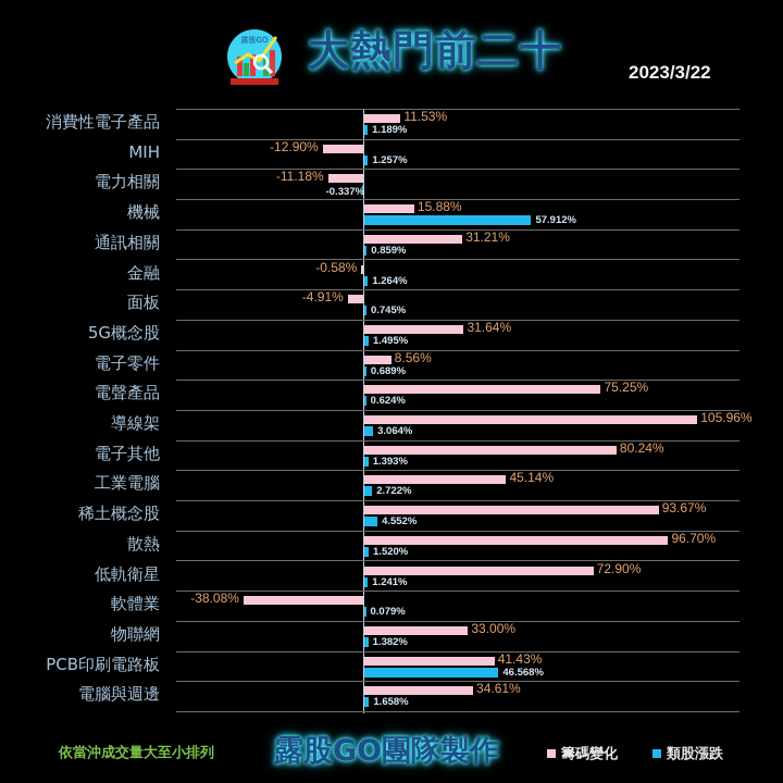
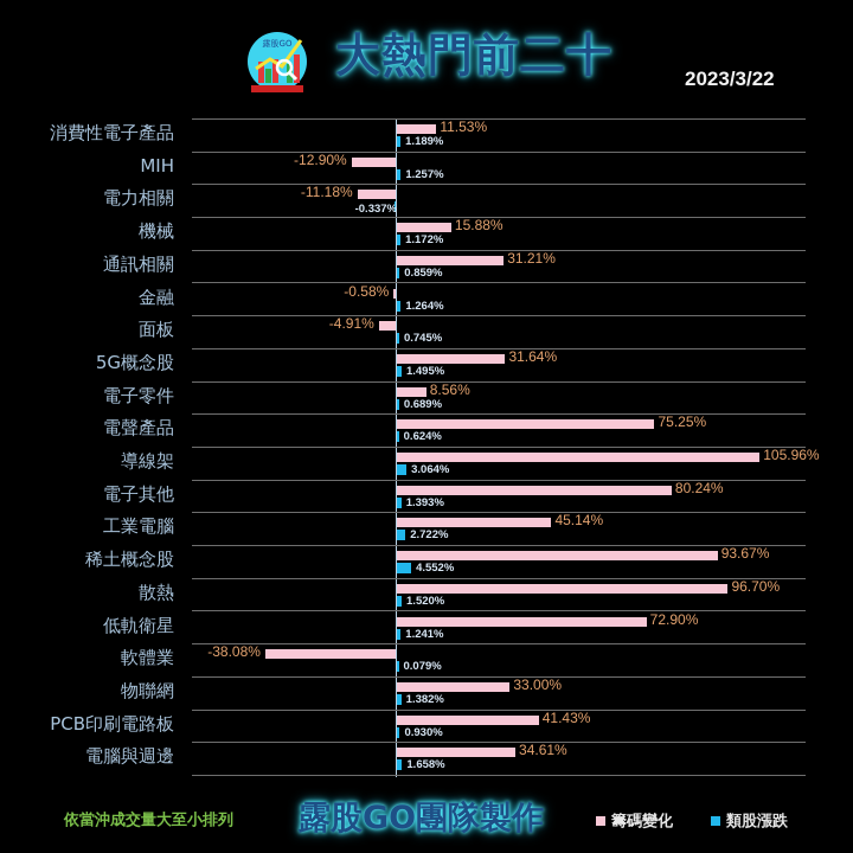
類股漲跌/機械: 57.912% -> 1.172%
類股漲跌/PCB印刷電路板: 46.568% -> 0.930%
